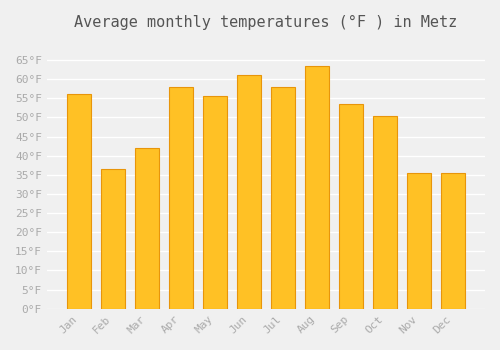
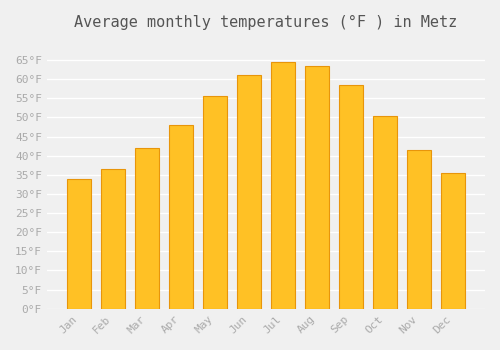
Jan: 56.0°F -> 34.0°F
Apr: 58.0°F -> 48.0°F
Jul: 58.0°F -> 64.5°F
Sep: 53.5°F -> 58.5°F
Nov: 35.5°F -> 41.5°F
